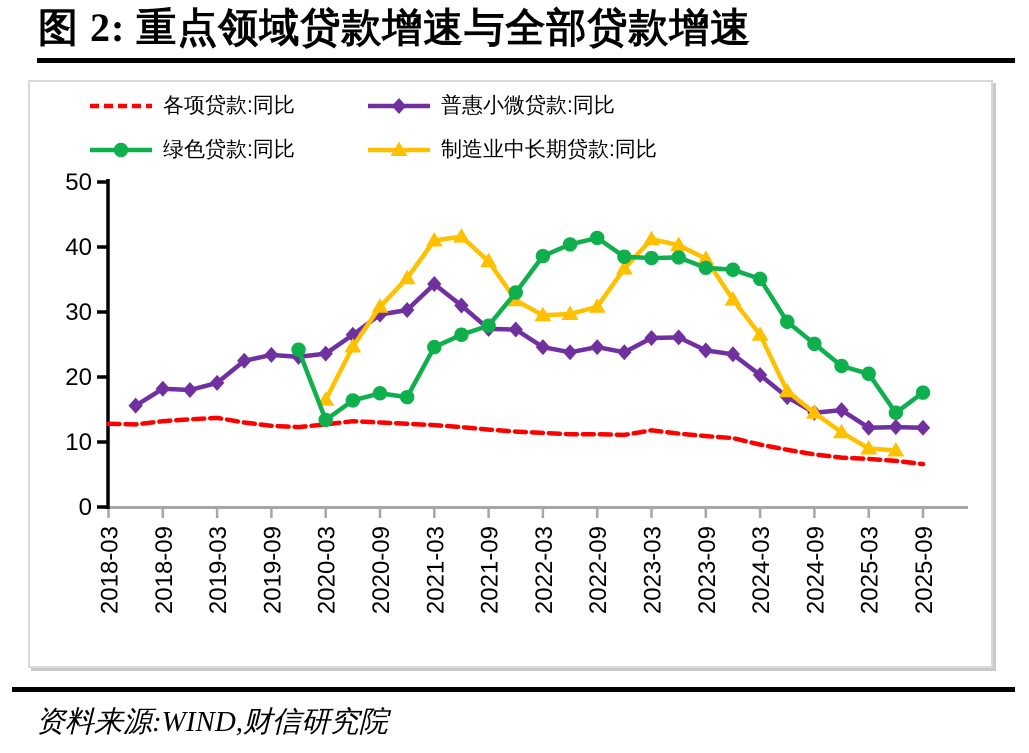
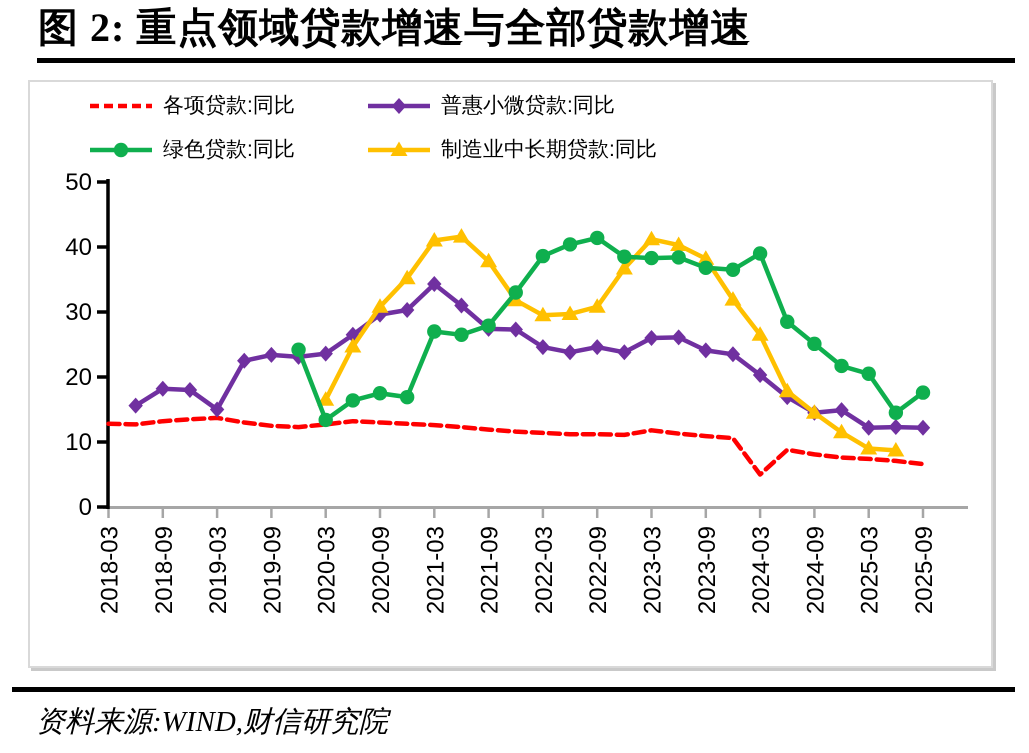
普惠小微贷款:同比/2019-03: 19 -> 15
绿色贷款:同比/2021-03: 25 -> 27
各项贷款:同比/2024-03: 10 -> 5
绿色贷款:同比/2024-03: 35 -> 39
